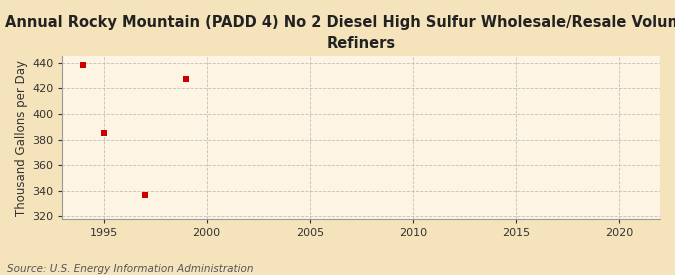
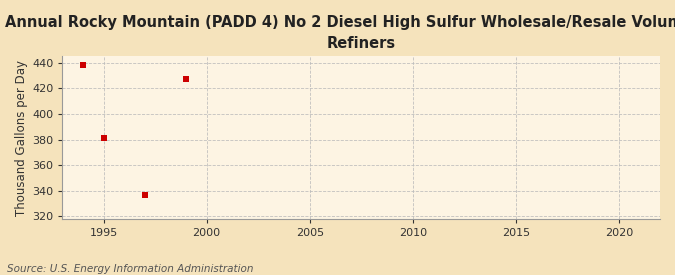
1995: 385 -> 381
